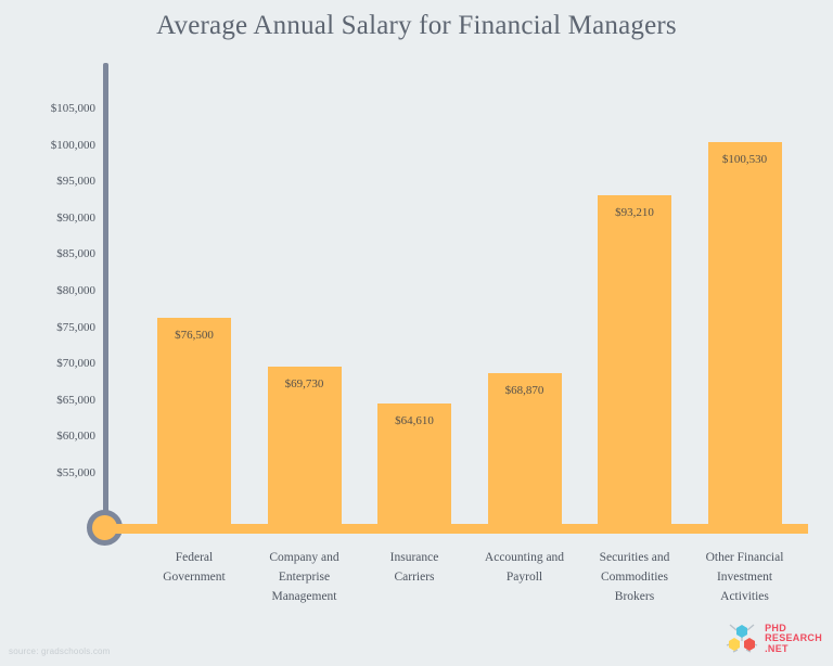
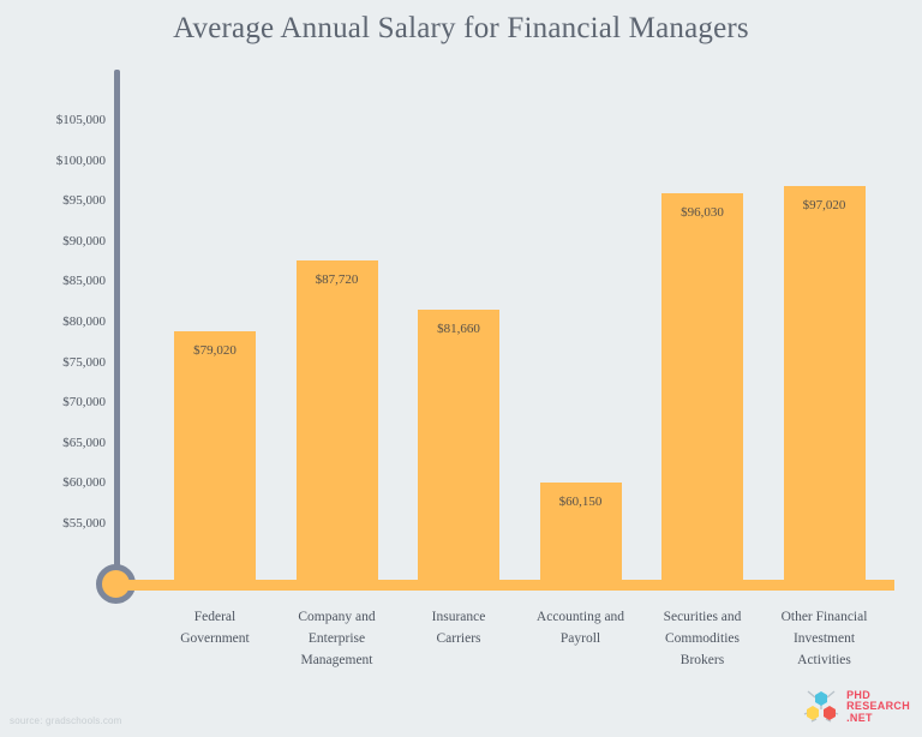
Federal Government: $76,500 -> $79,020
Company and Enterprise Management: $69,730 -> $87,720
Insurance Carriers: $64,610 -> $81,660
Accounting and Payroll: $68,870 -> $60,150
Securities and Commodities Brokers: $93,210 -> $96,030
Other Financial Investment Activities: $100,530 -> $97,020
